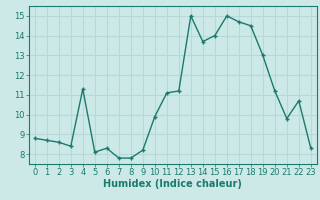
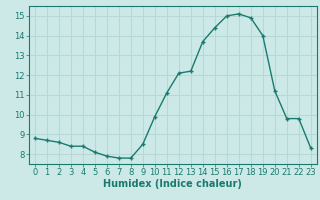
4: 11.3 -> 8.4
6: 8.3 -> 7.9
9: 8.2 -> 8.5
12: 11.2 -> 12.1
13: 15.0 -> 12.2
15: 14.0 -> 14.4
17: 14.7 -> 15.1
18: 14.5 -> 14.9
19: 13.0 -> 14.0
22: 10.7 -> 9.8
